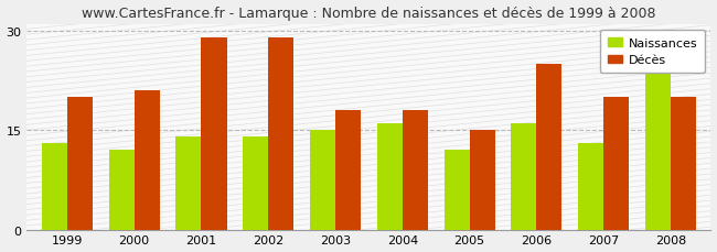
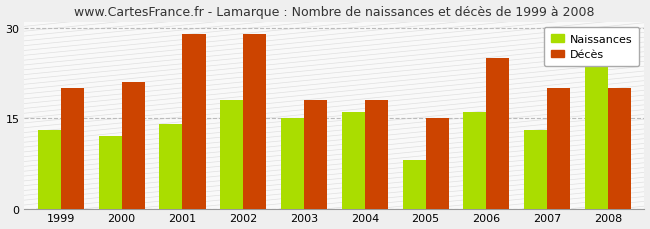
Naissances/2002: 14 -> 18
Naissances/2005: 12 -> 8
